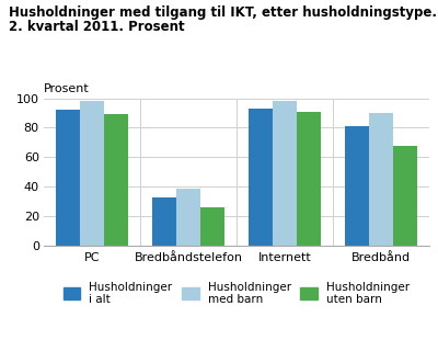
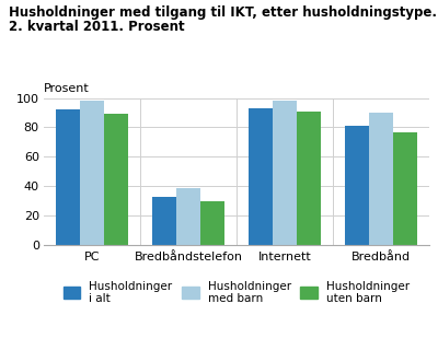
Husholdninger uten barn/Bredbåndstelefon: 26 -> 30
Husholdninger uten barn/Bredbånd: 68 -> 77
